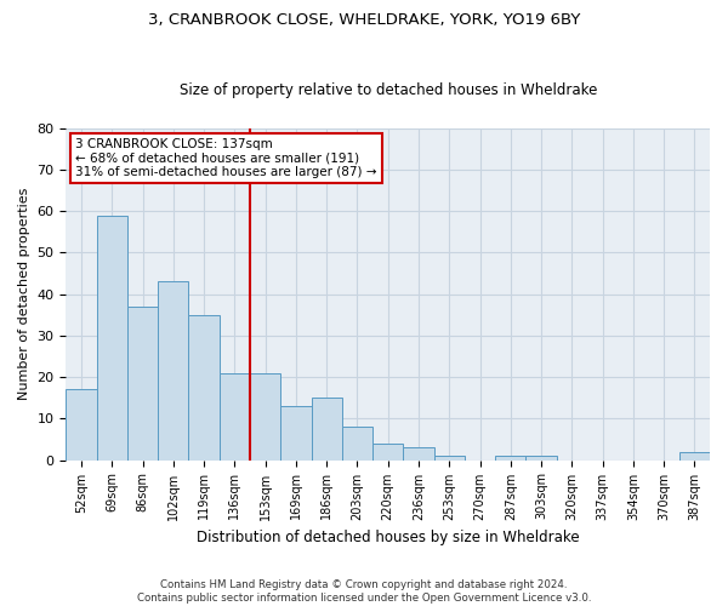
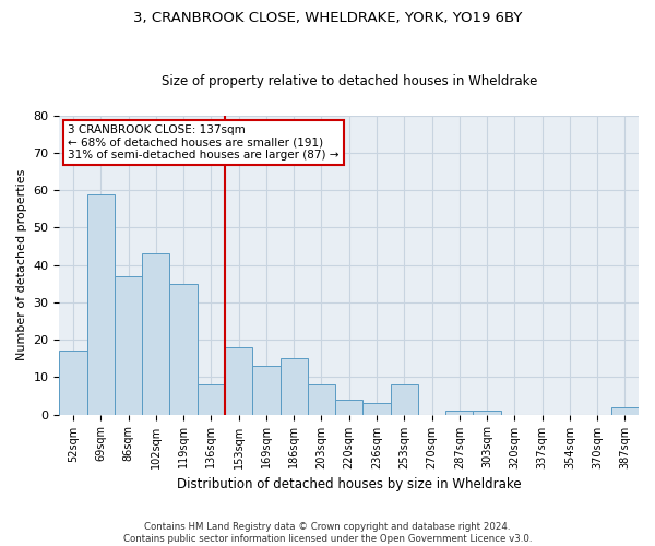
136sqm: 21 -> 8
153sqm: 21 -> 18
253sqm: 1 -> 8
